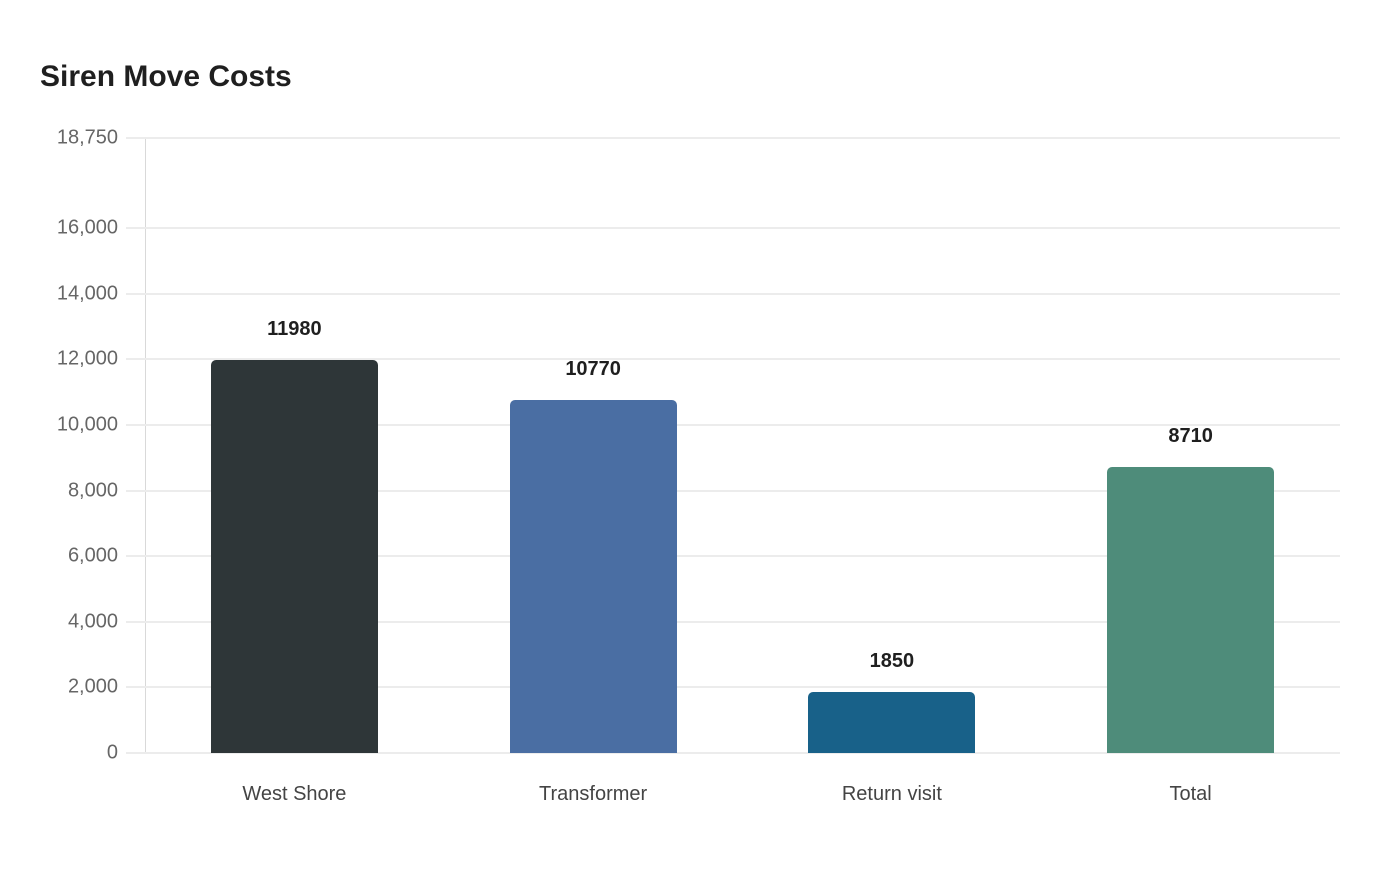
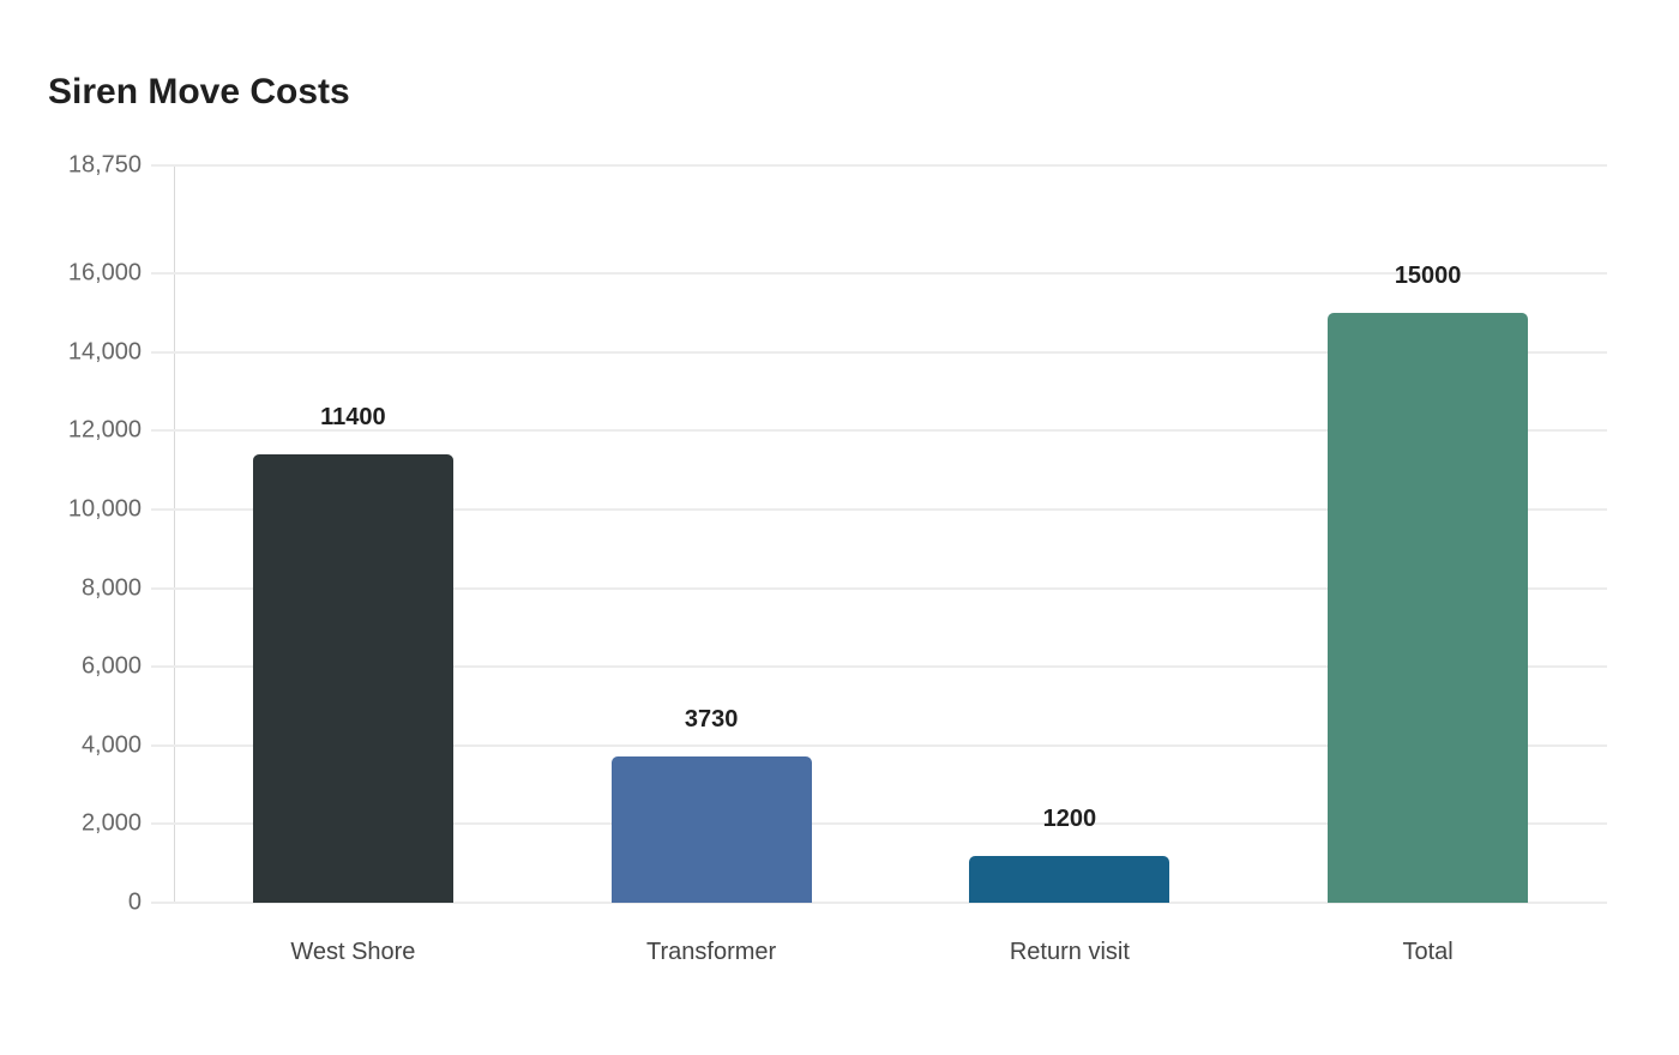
West Shore: 11980 -> 11400
Transformer: 10770 -> 3730
Return visit: 1850 -> 1200
Total: 8710 -> 15000
